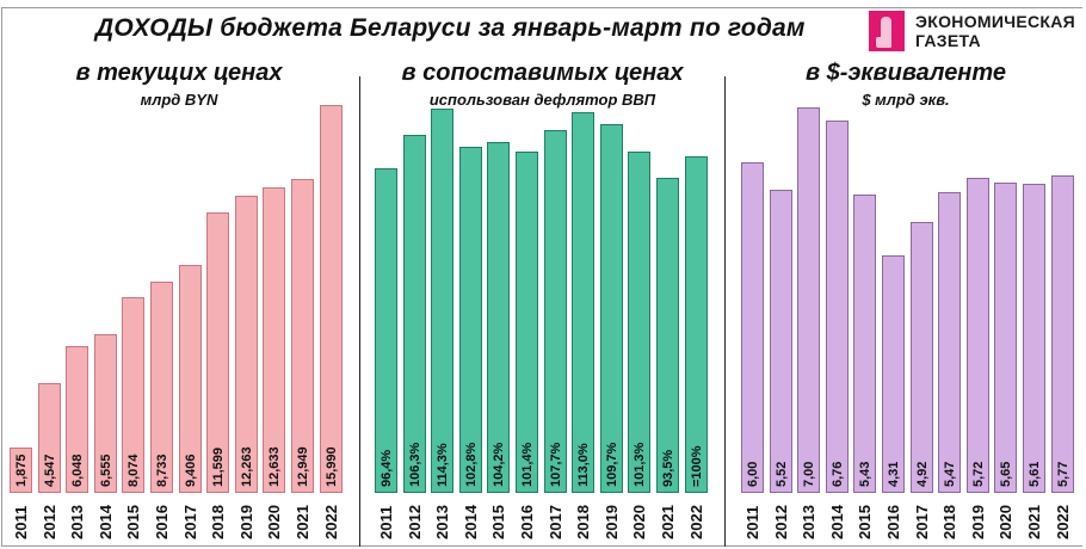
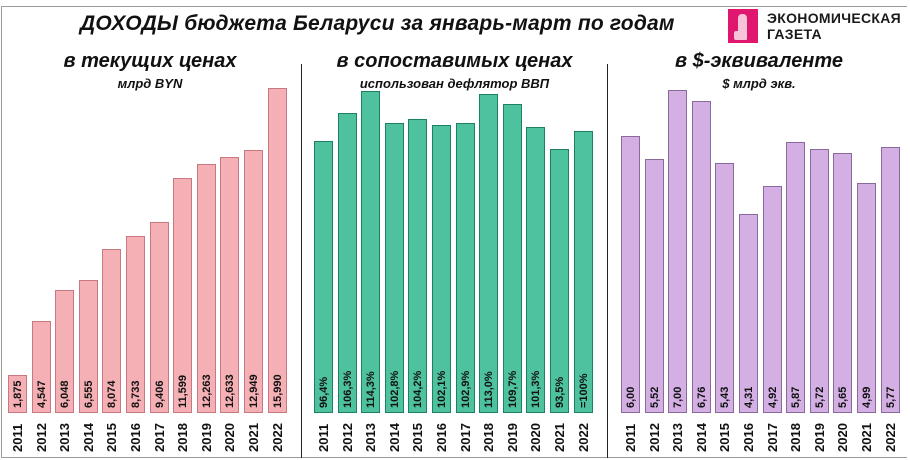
в сопоставимых ценах/2016: 101,4% -> 102,1%
в сопоставимых ценах/2017: 107,7% -> 102,9%
в $-эквиваленте/2018: 5,47 -> 5,87
в $-эквиваленте/2021: 5,61 -> 4,99
